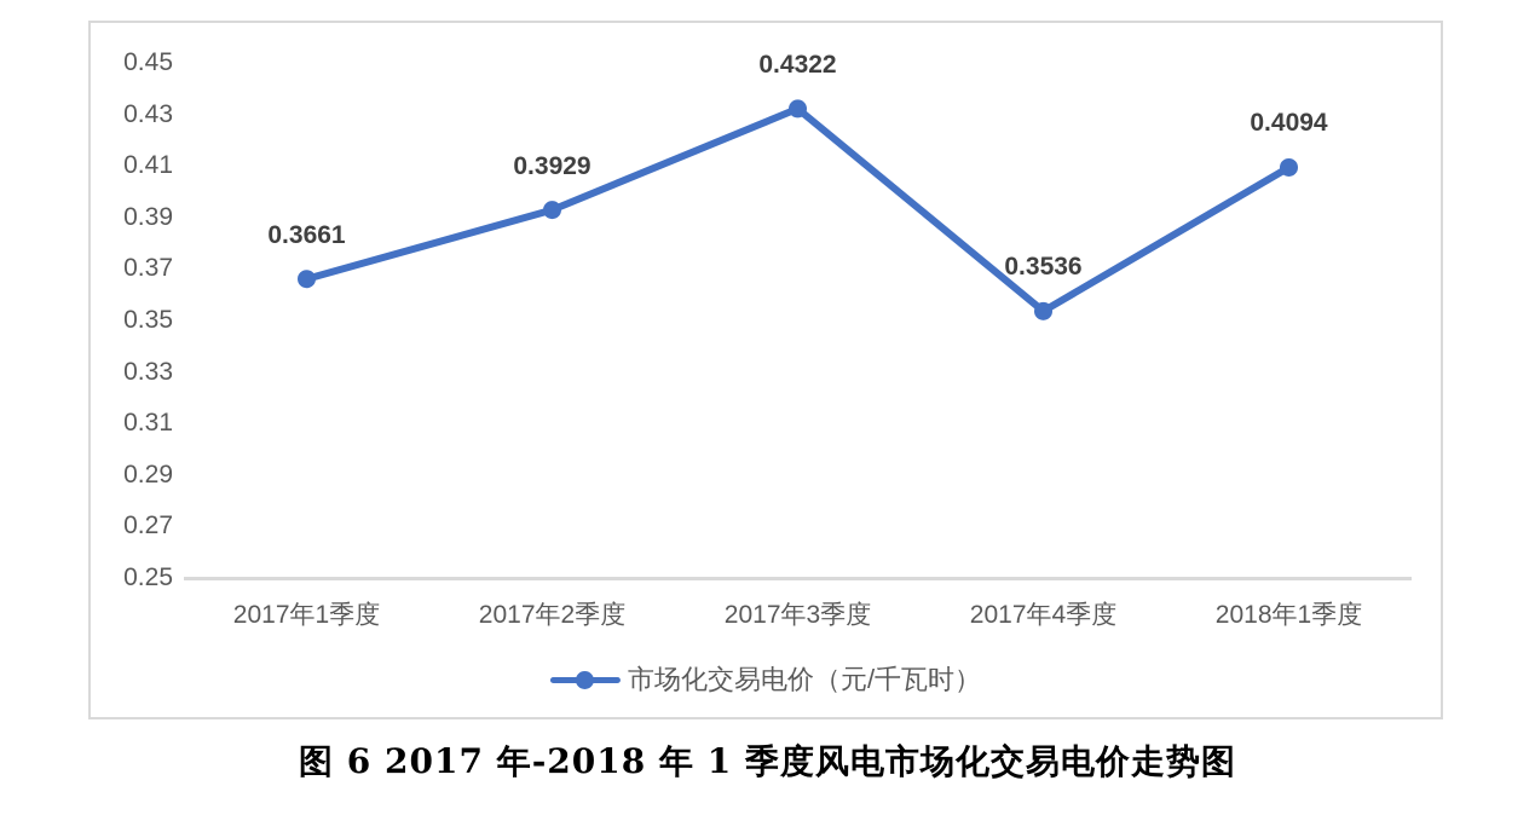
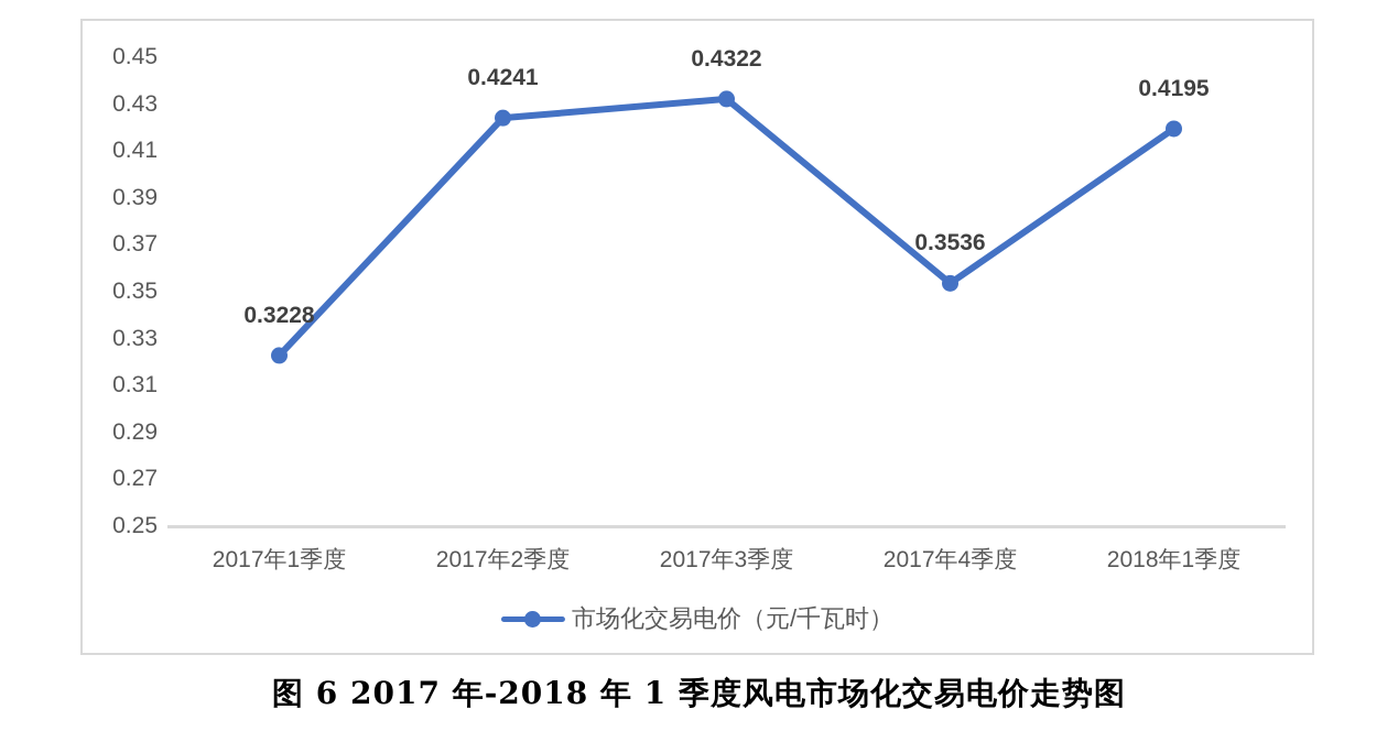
2017年1季度: 0.3661 -> 0.3228
2017年2季度: 0.3929 -> 0.4241
2018年1季度: 0.4094 -> 0.4195
